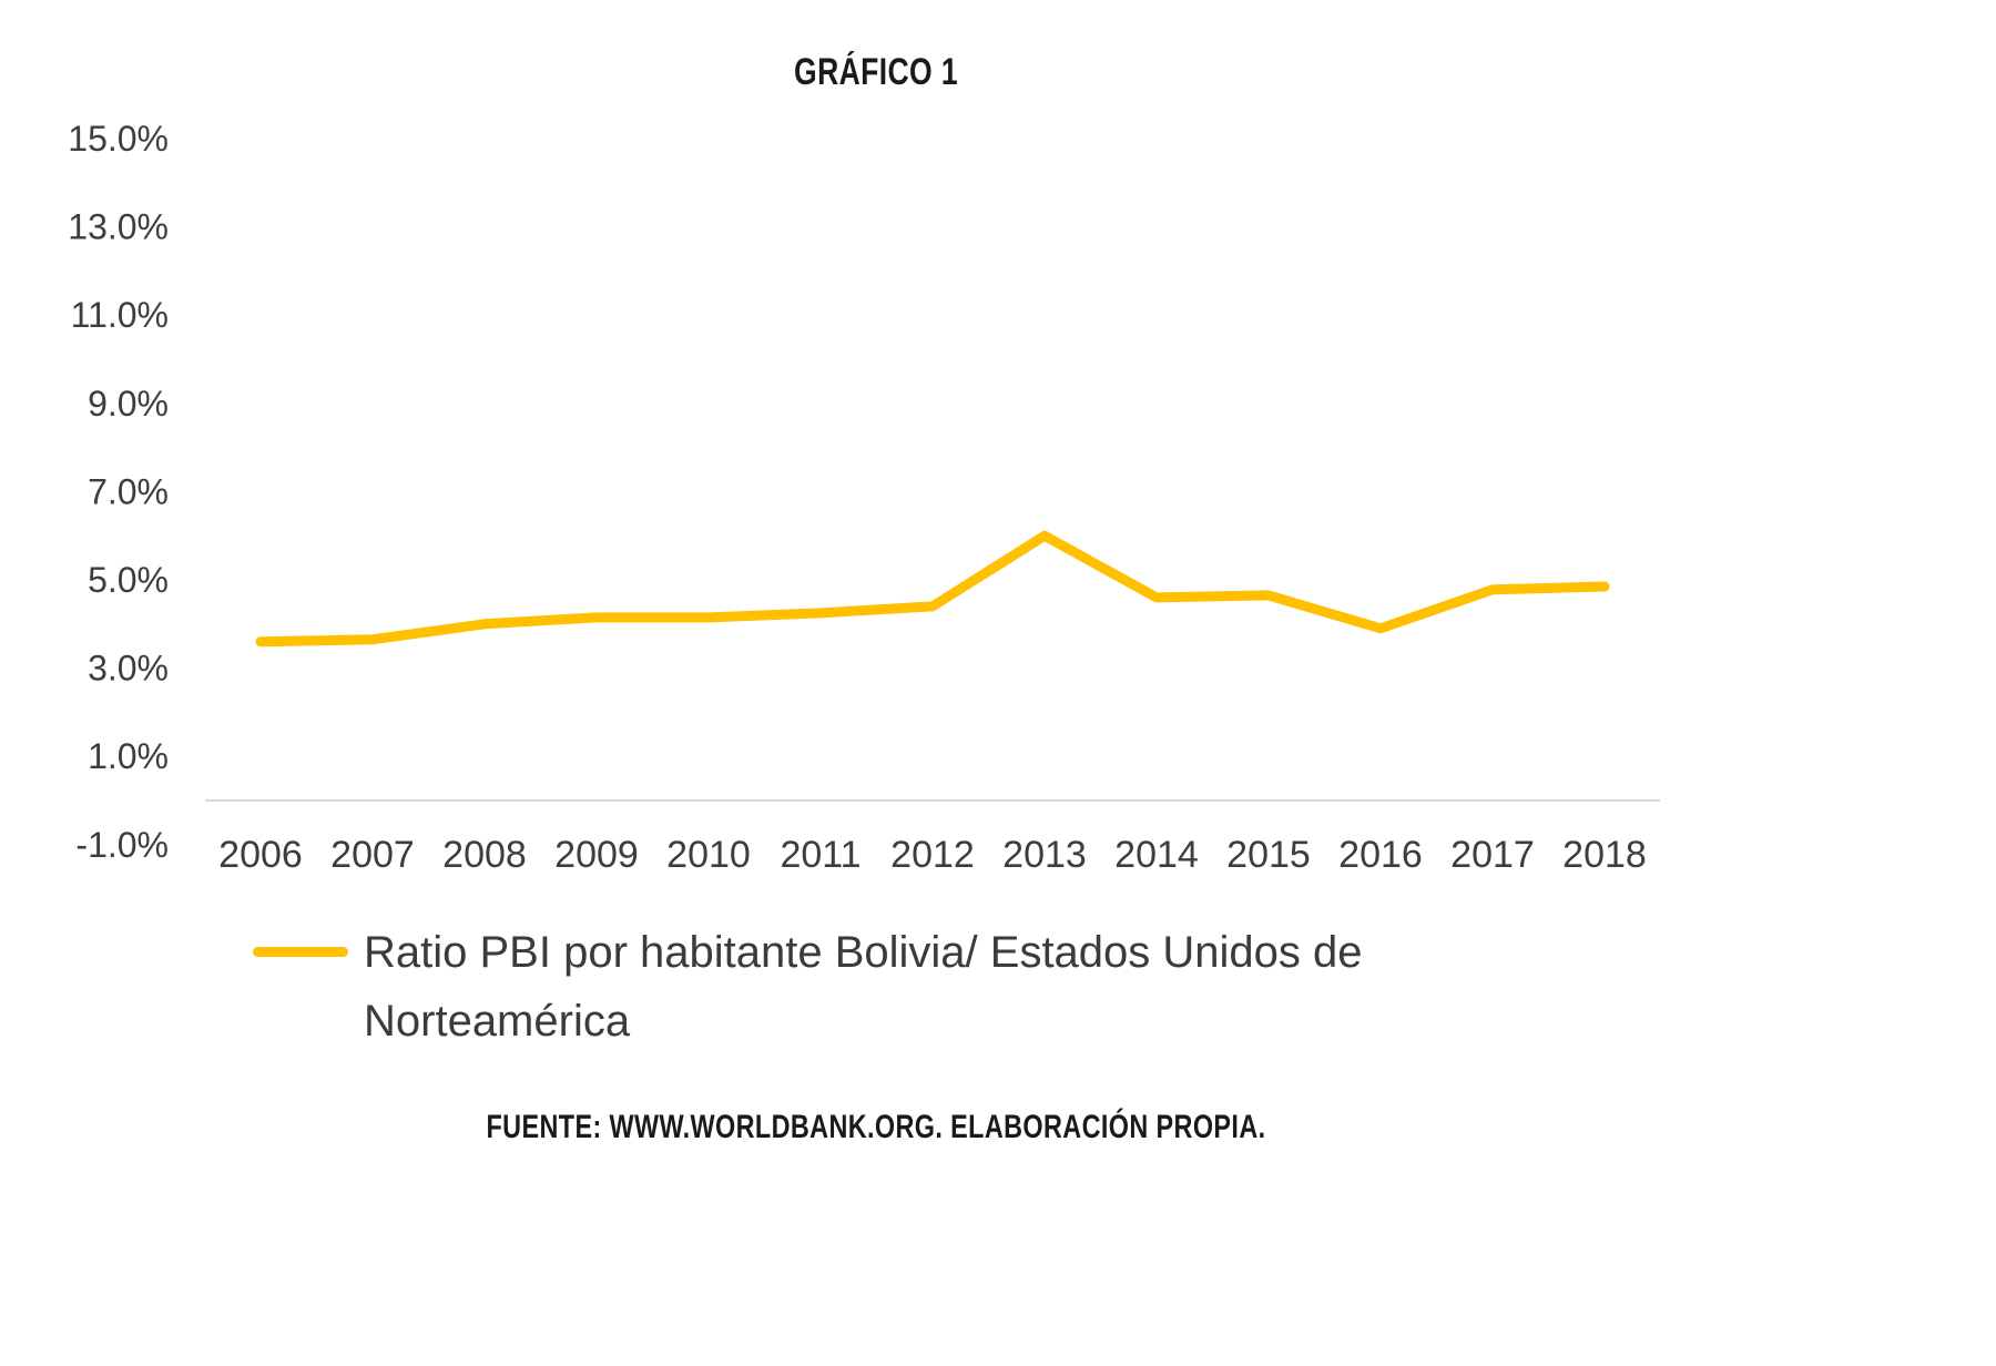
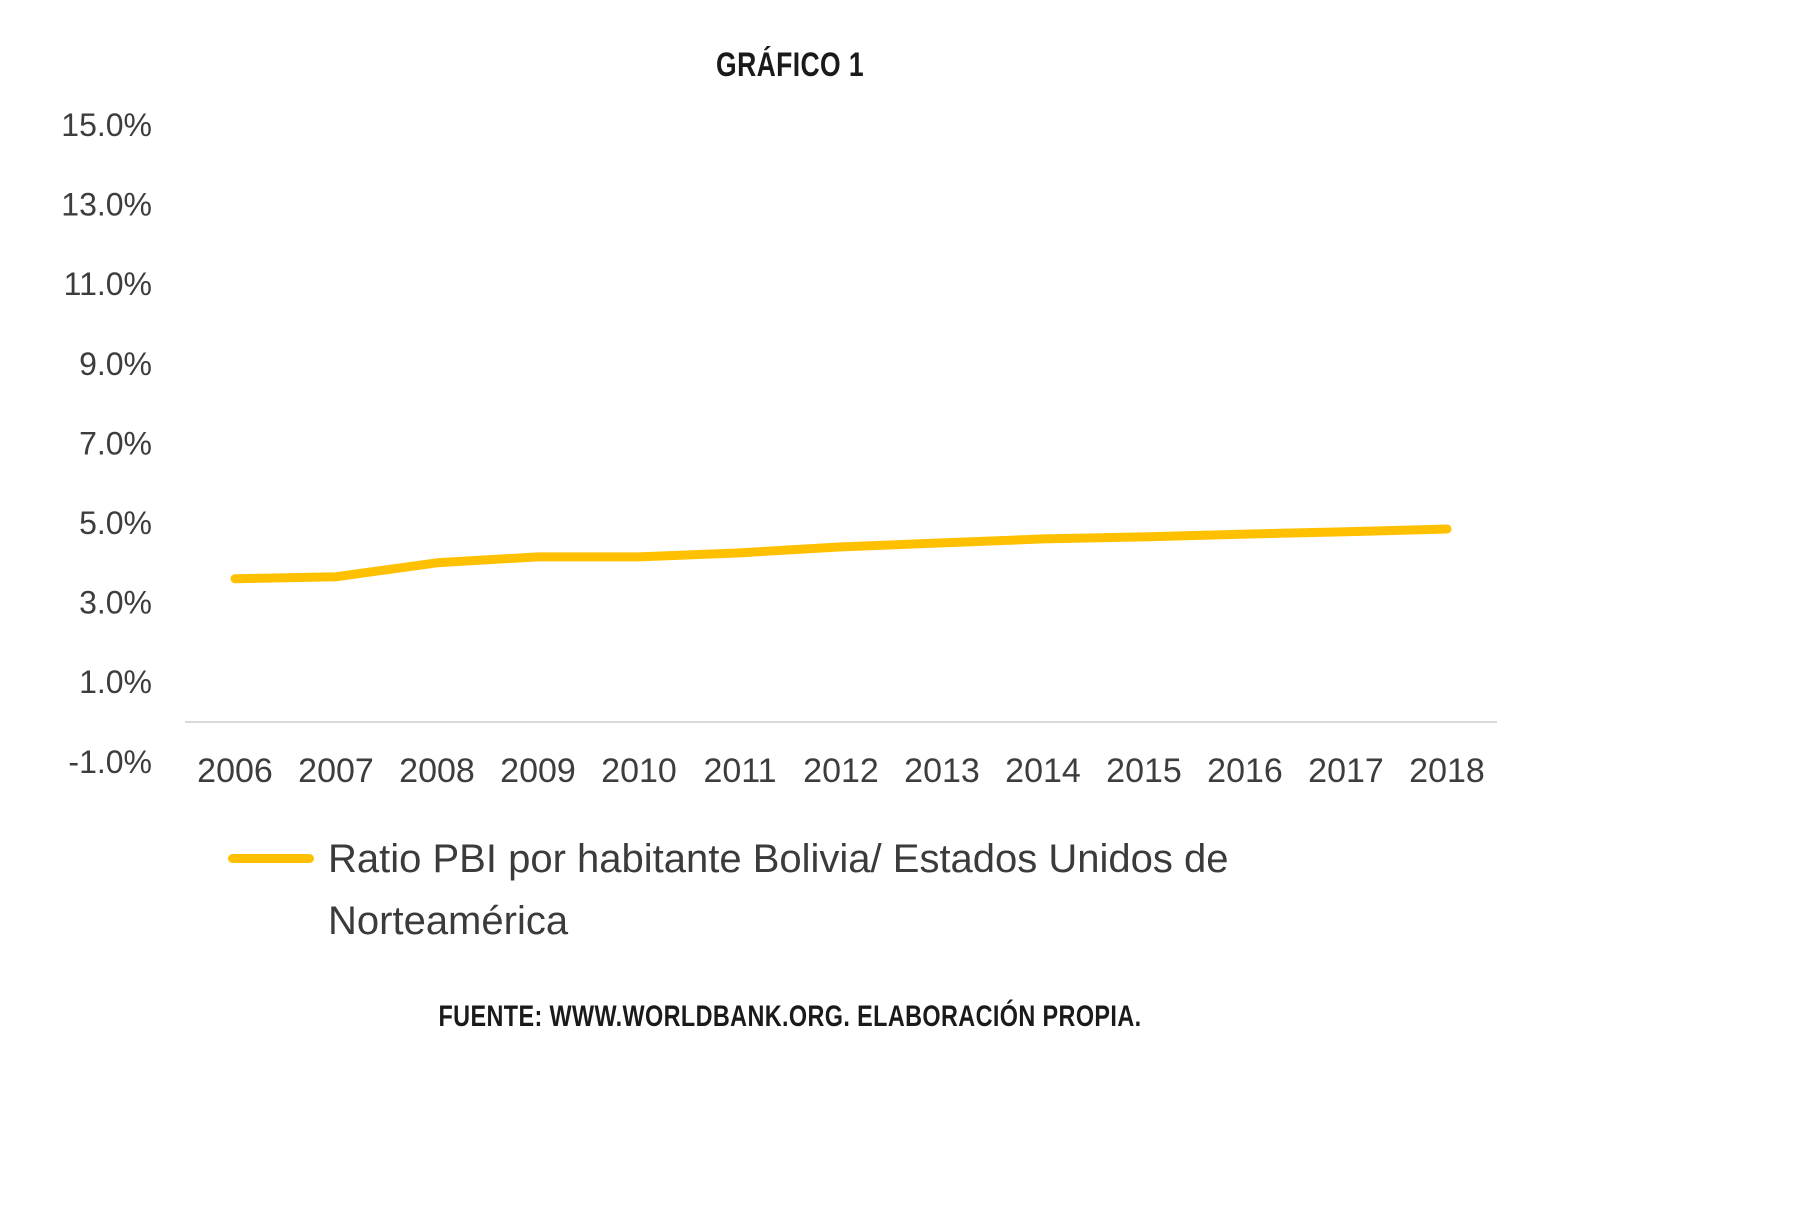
2013: 6.0% -> 4.5%
2016: 3.9% -> 4.7%
